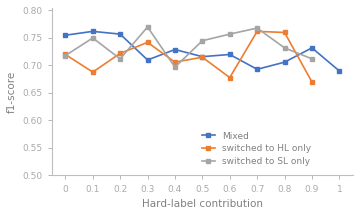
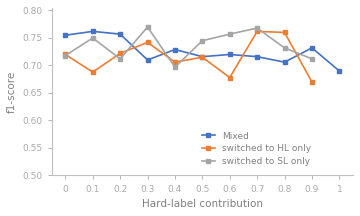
Mixed/0.7: 0.693 -> 0.716
